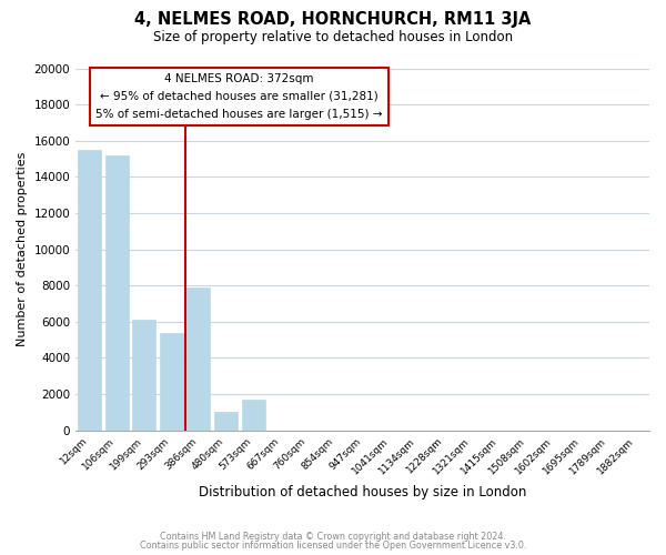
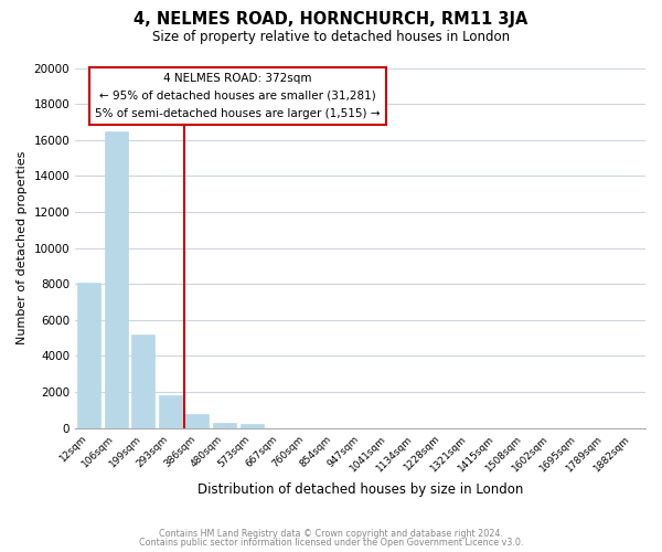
12sqm: 15500 -> 8100
106sqm: 15200 -> 16500
199sqm: 6100 -> 5200
293sqm: 5400 -> 1800
386sqm: 7900 -> 800
480sqm: 1000 -> 300
573sqm: 1700 -> 200
